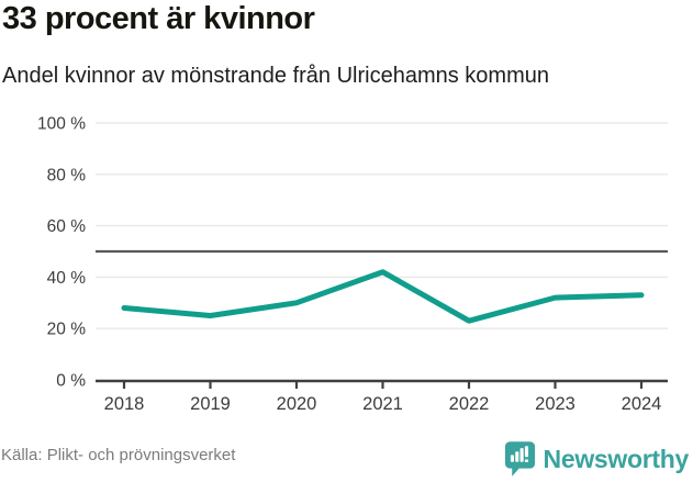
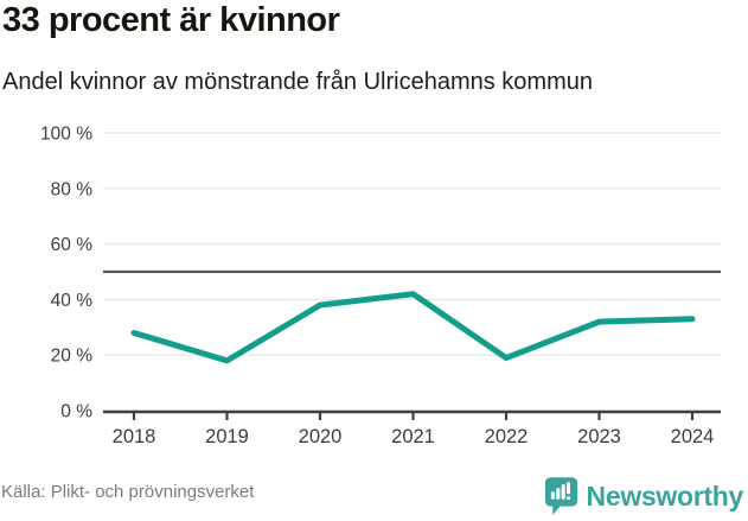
2019: 25% -> 18%
2020: 30% -> 38%
2022: 23% -> 19%
